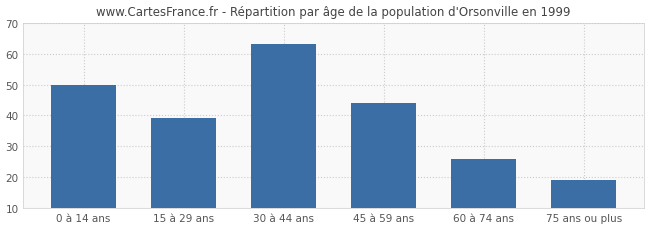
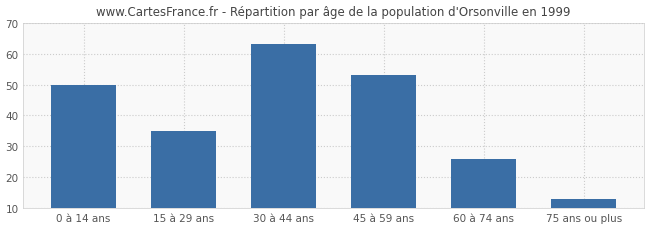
15 à 29 ans: 39 -> 35
45 à 59 ans: 44 -> 53
75 ans ou plus: 19 -> 13
